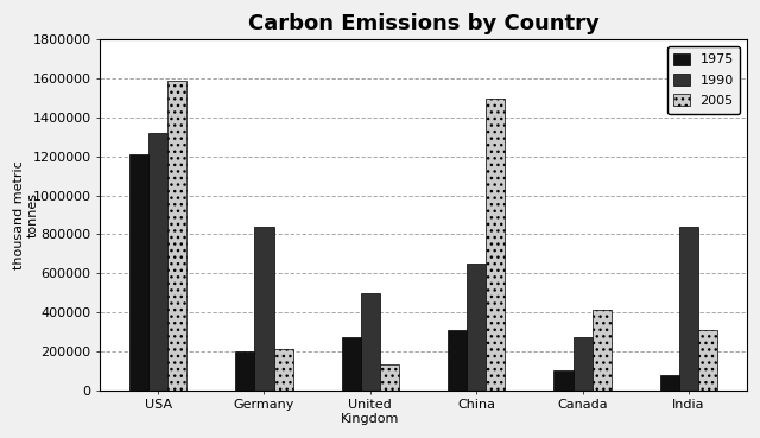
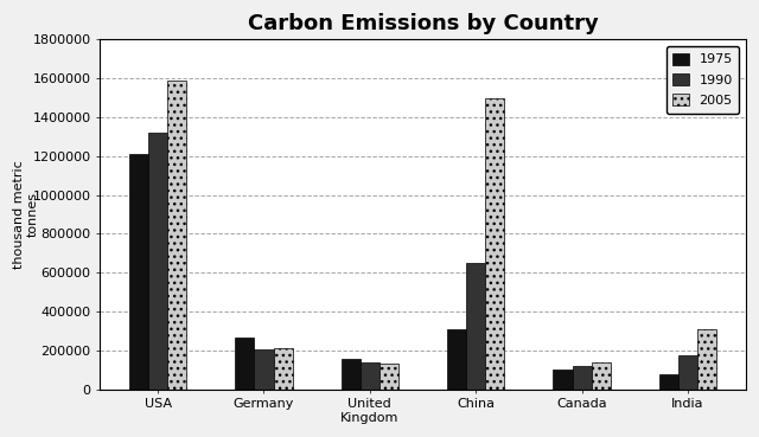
1975/Germany: 200000 -> 260000
1990/Germany: 840000 -> 200000
1975/United Kingdom: 270000 -> 160000
1990/United Kingdom: 500000 -> 140000
1990/Canada: 270000 -> 120000
2005/Canada: 410000 -> 140000
1990/India: 840000 -> 180000
